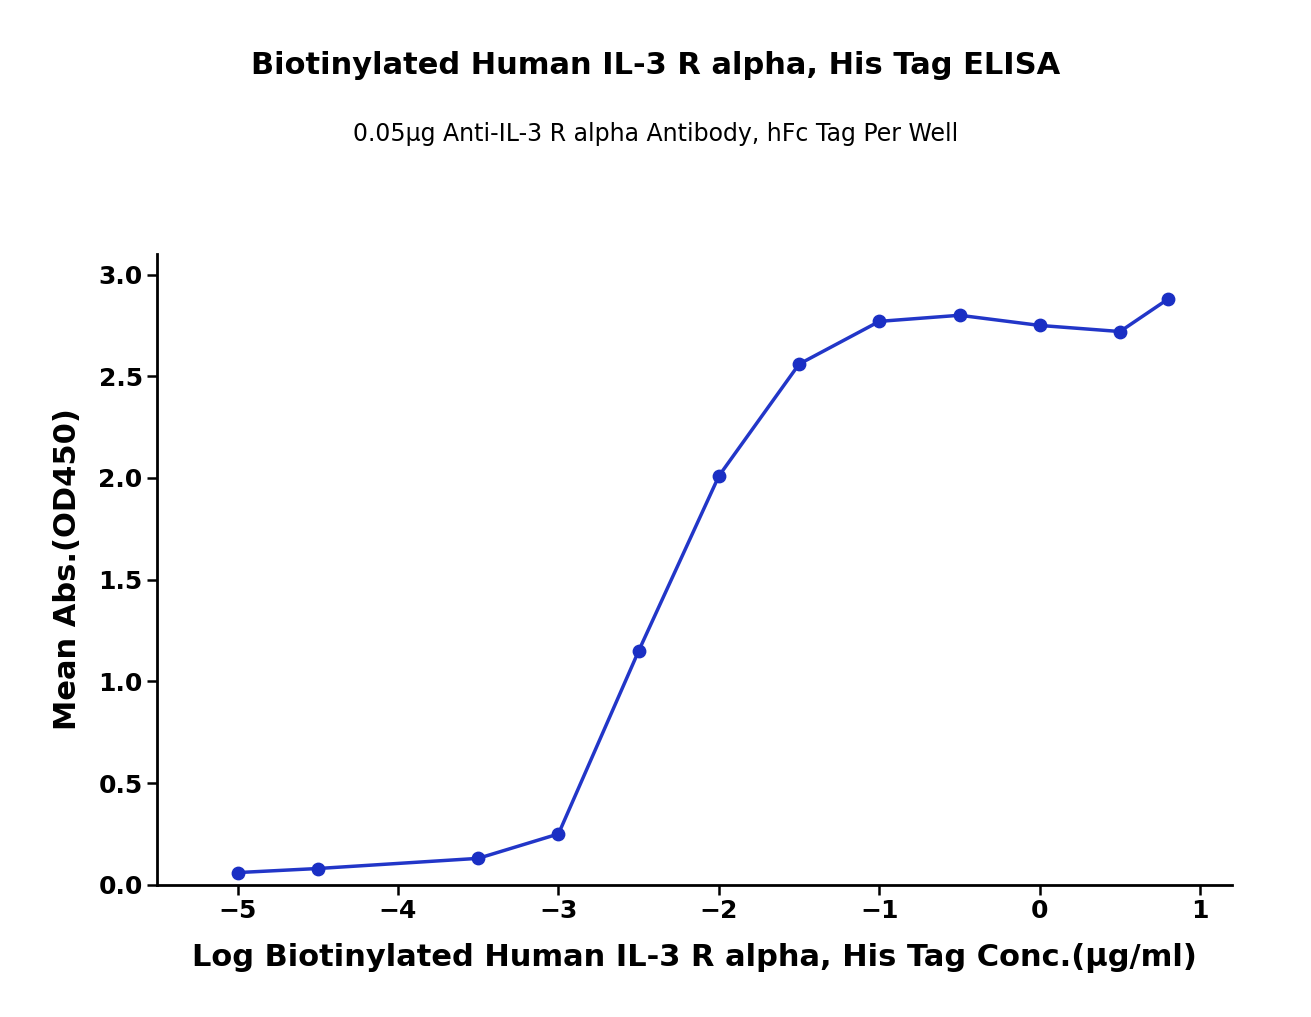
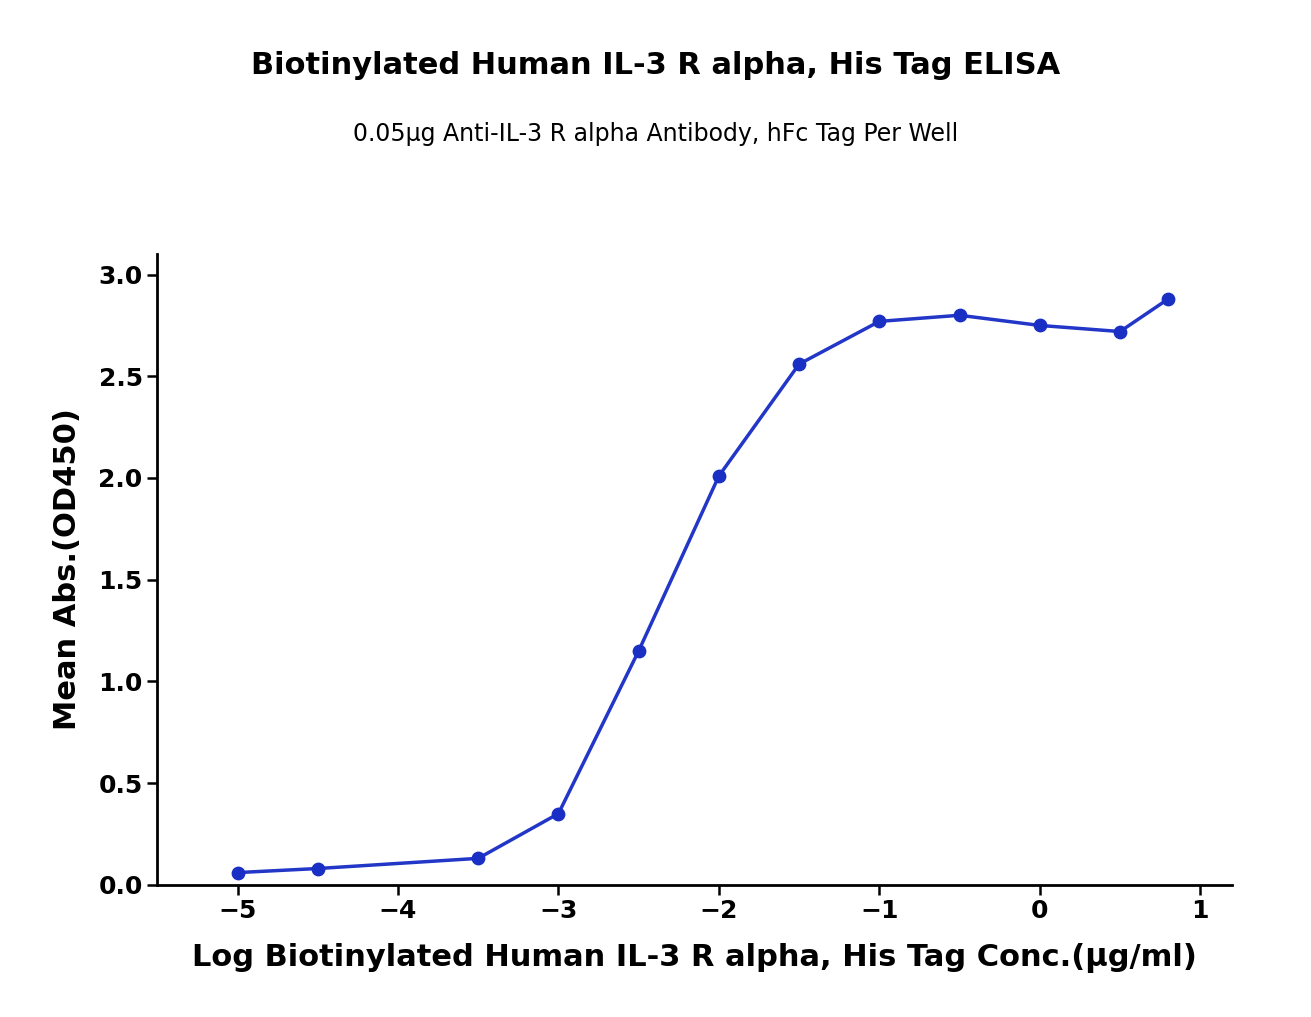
−3: 0.25 -> 0.35
